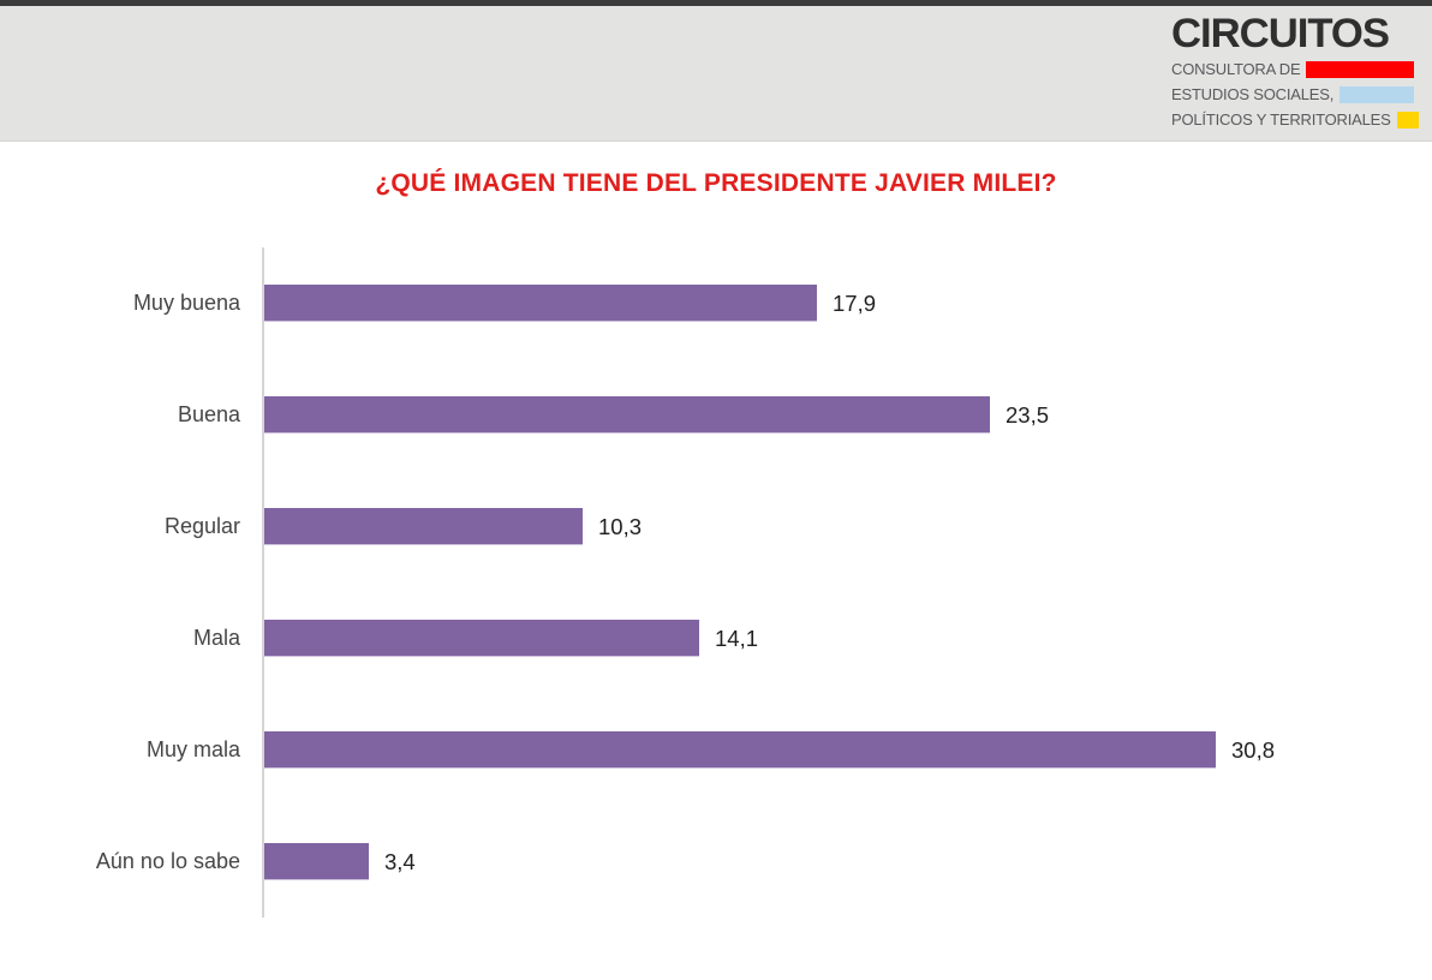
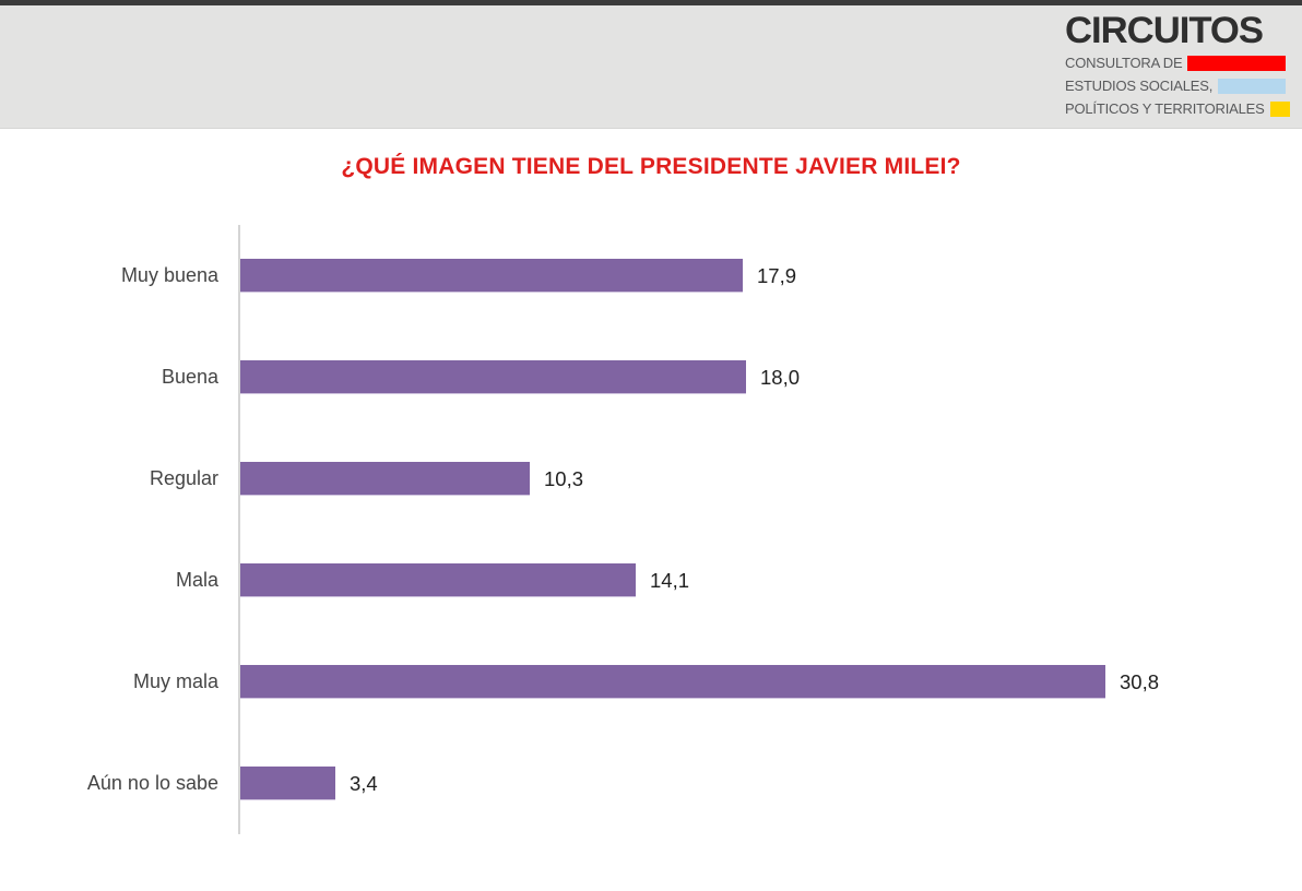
Buena: 23,5 -> 18,0
